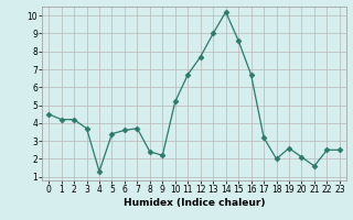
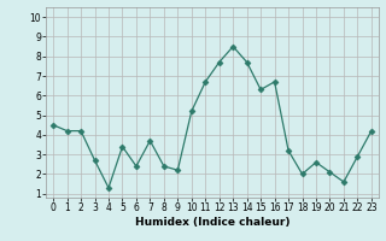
3: 3.7 -> 2.7
6: 3.6 -> 2.4
13: 9.0 -> 8.5
14: 10.2 -> 7.7
15: 8.6 -> 6.3
22: 2.5 -> 2.9
23: 2.5 -> 4.2
